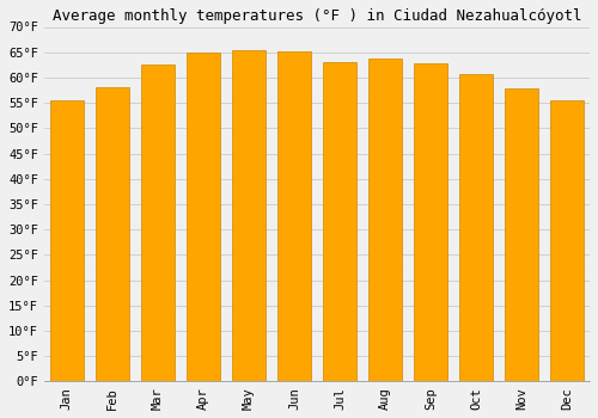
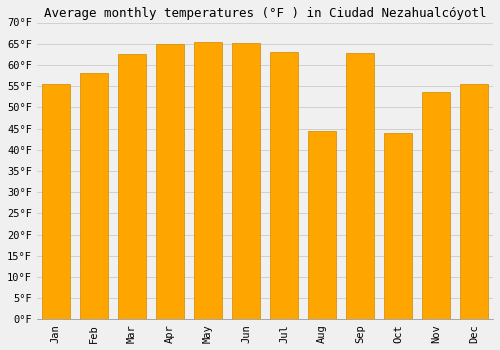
Aug: 63.7°F -> 44.5°F
Oct: 60.6°F -> 44.0°F
Nov: 57.9°F -> 53.5°F
